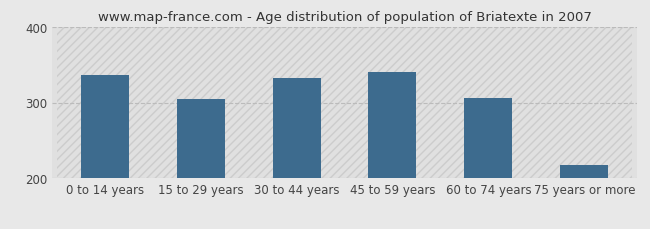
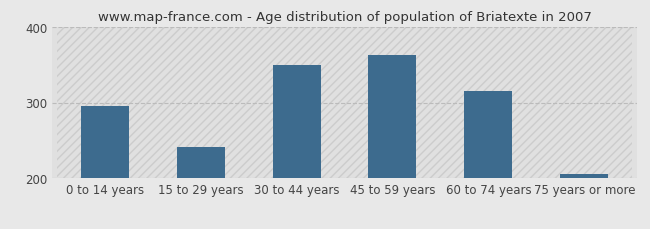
0 to 14 years: 336 -> 295
15 to 29 years: 304 -> 242
30 to 44 years: 332 -> 350
45 to 59 years: 340 -> 362
60 to 74 years: 306 -> 315
75 years or more: 218 -> 206
